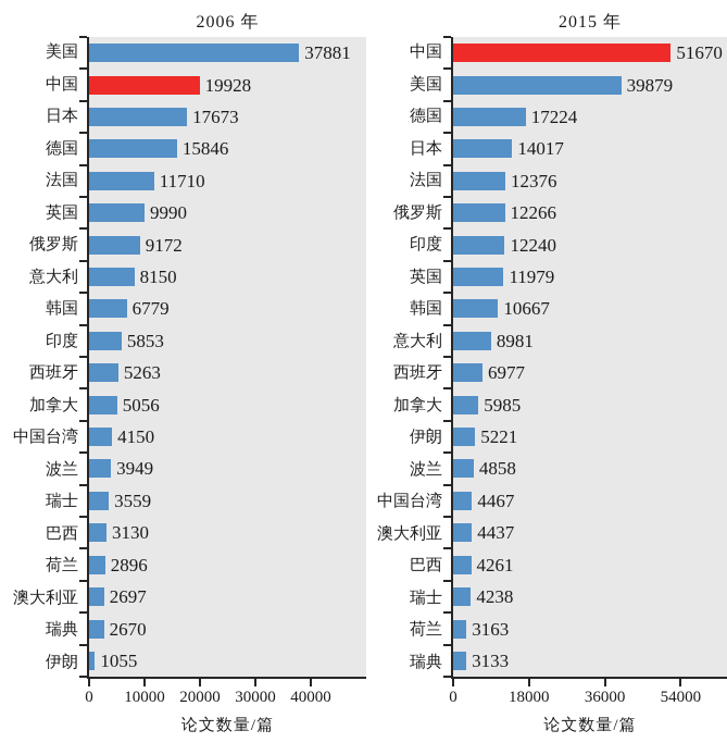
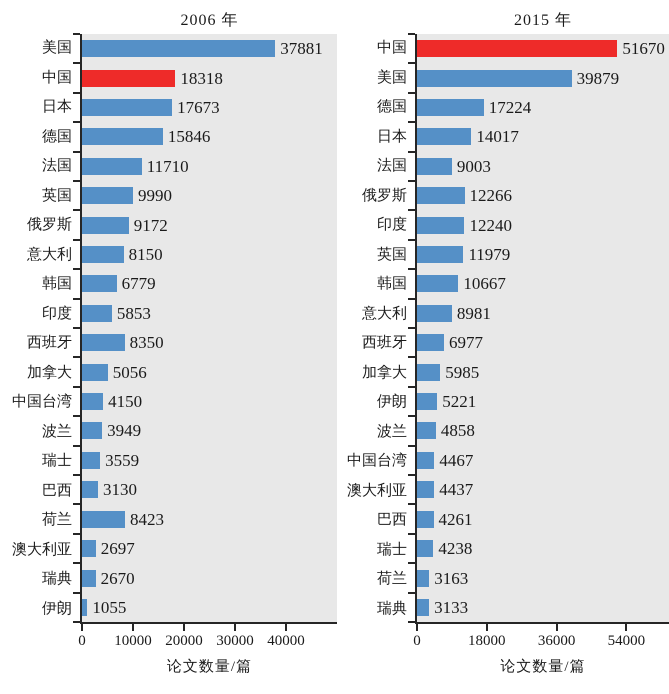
2006 年/中国: 19928 -> 18318
2006 年/西班牙: 5263 -> 8350
2006 年/荷兰: 2896 -> 8423
2015 年/法国: 12376 -> 9003
